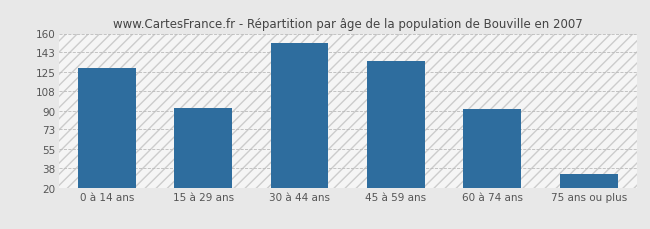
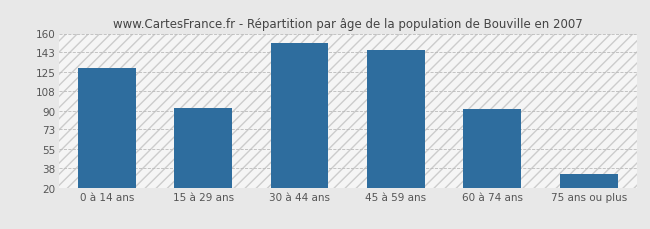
45 à 59 ans: 135 -> 145
